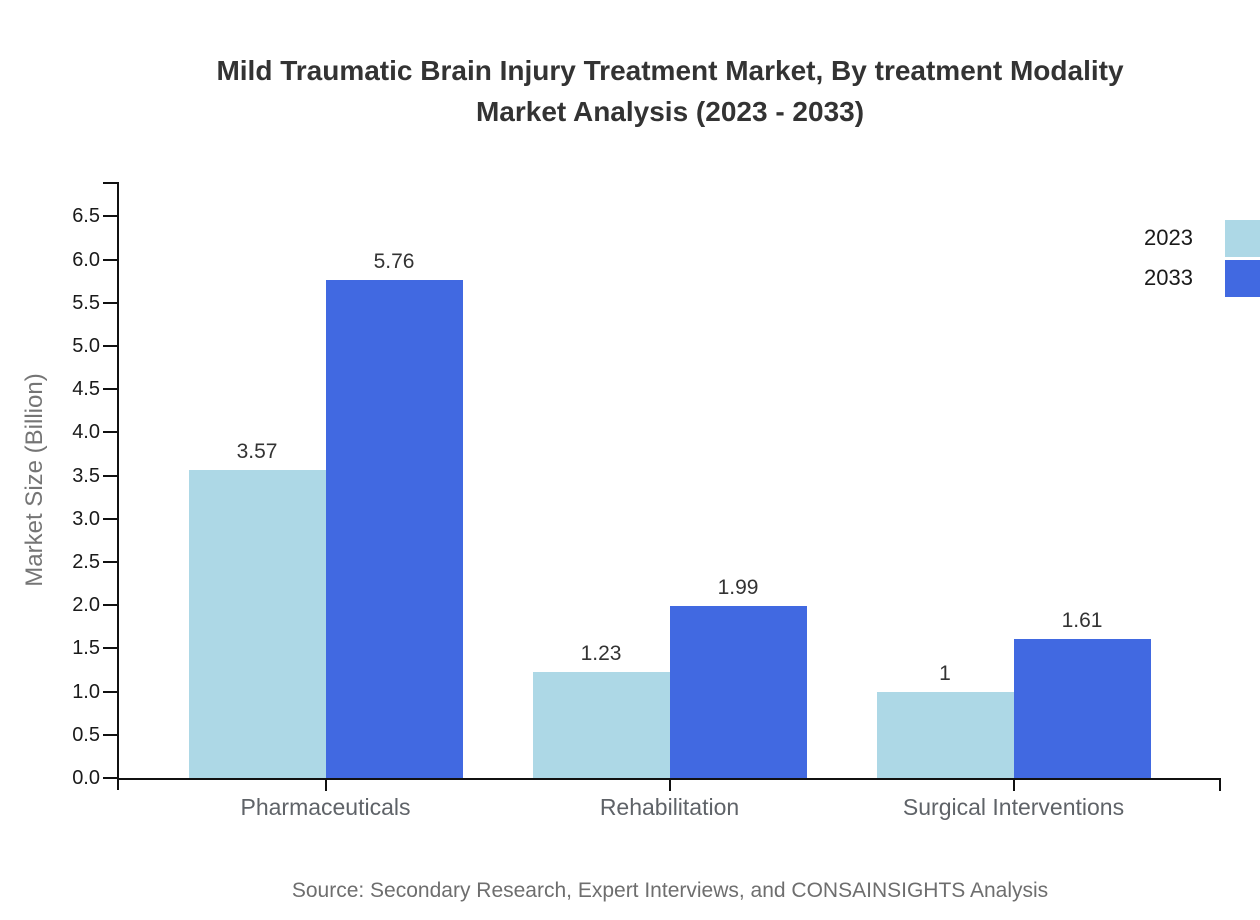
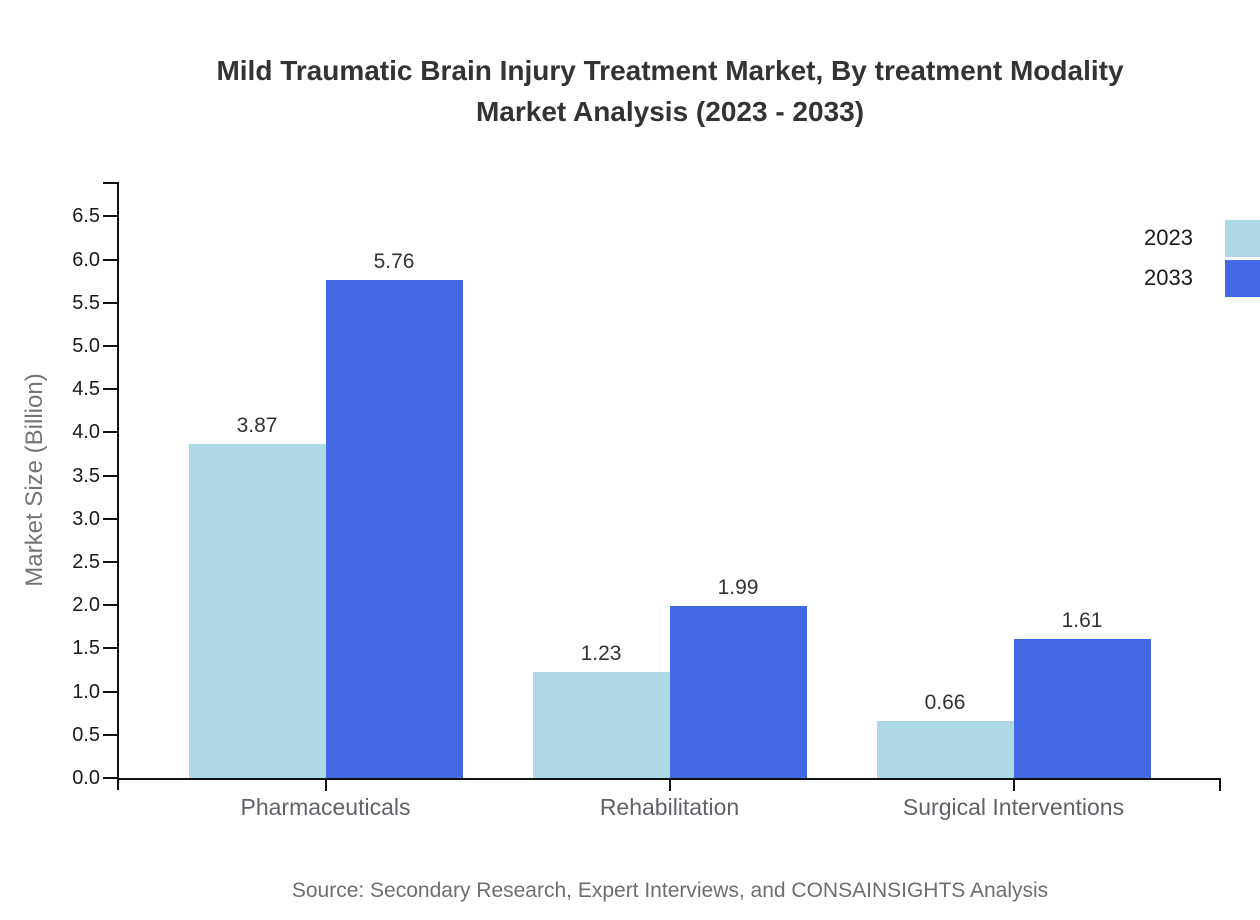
2023/Pharmaceuticals: 3.57 -> 3.87
2023/Surgical Interventions: 1 -> 0.66
